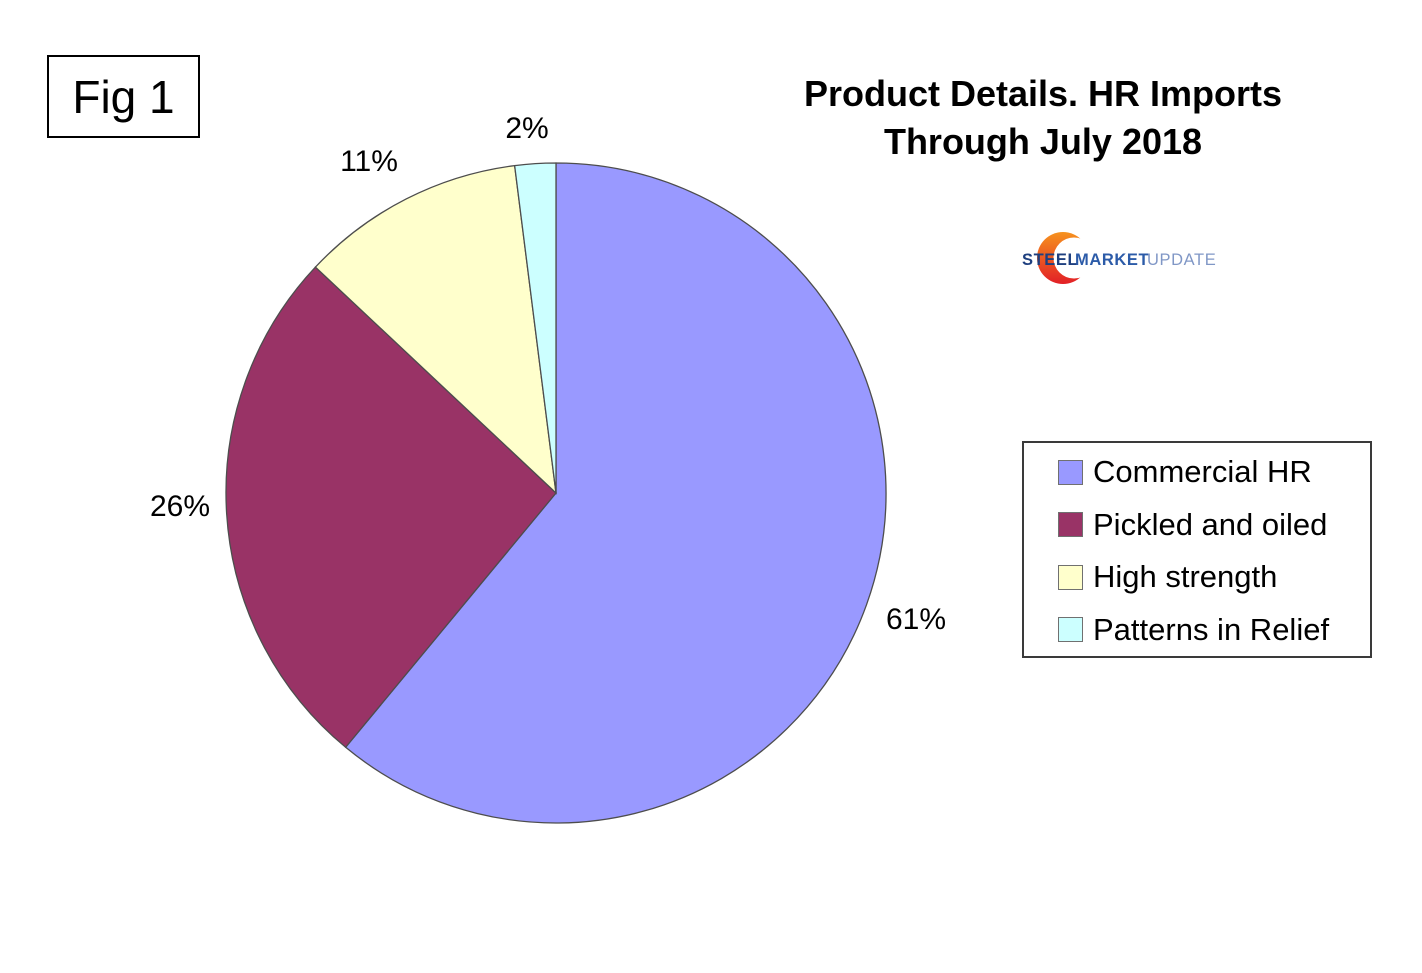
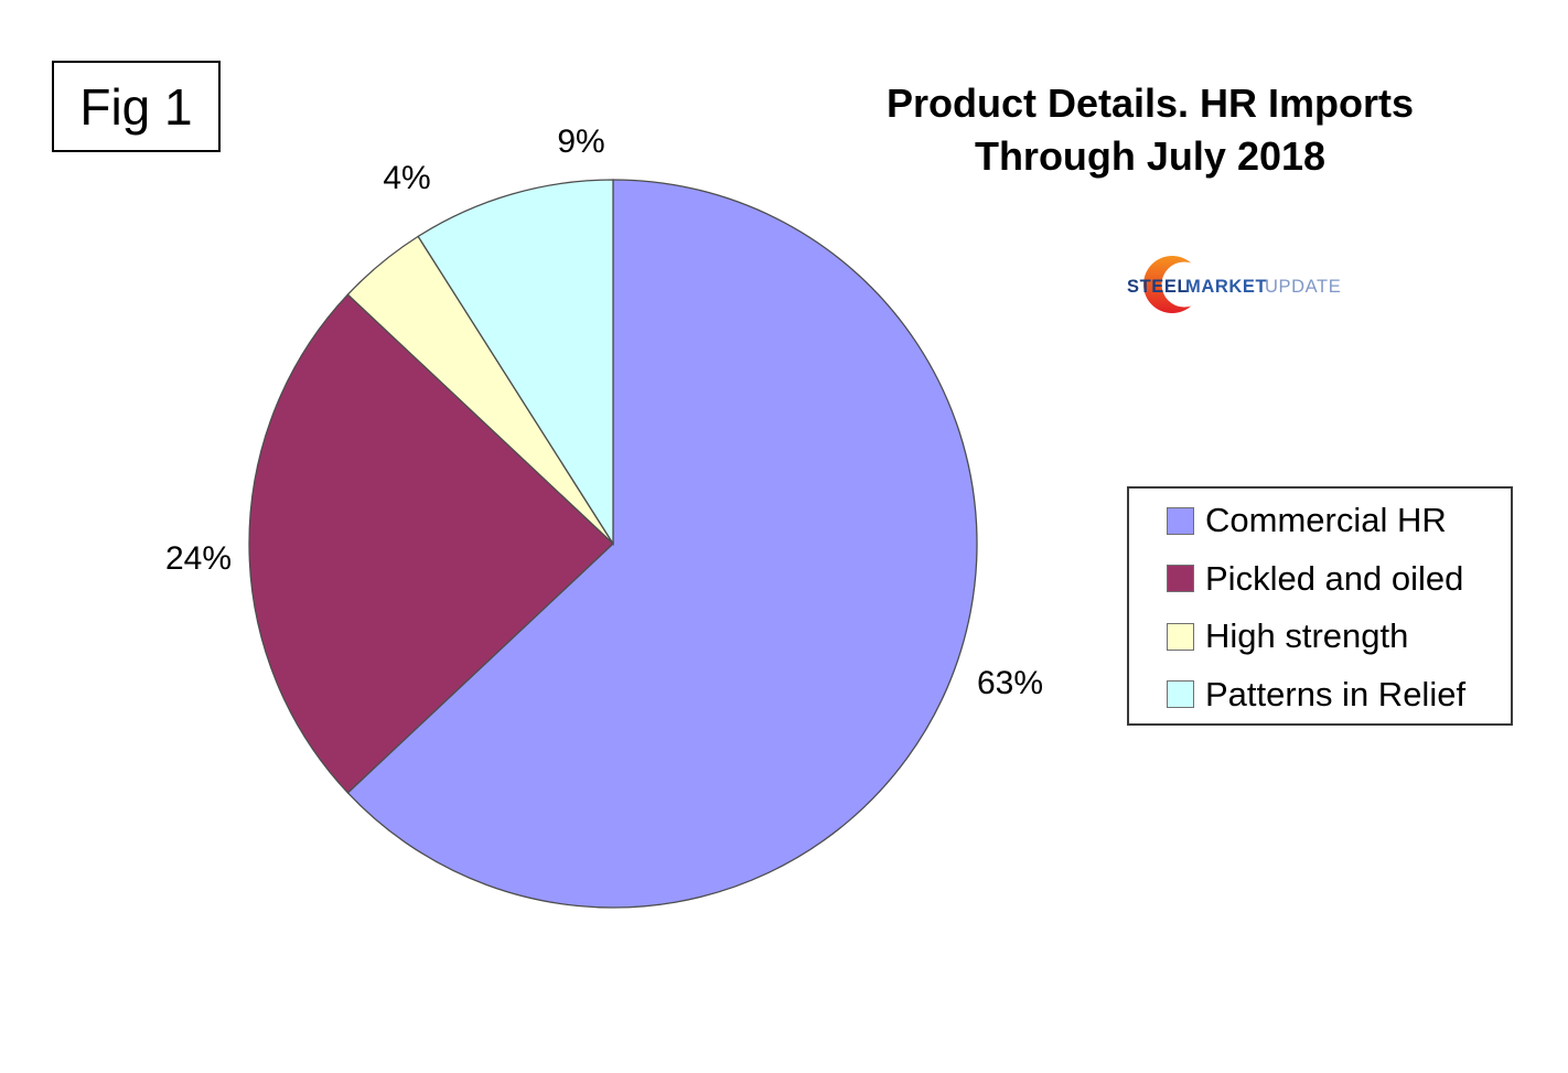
Commercial HR: 61% -> 63%
Pickled and oiled: 26% -> 24%
High strength: 11% -> 4%
Patterns in Relief: 2% -> 9%
